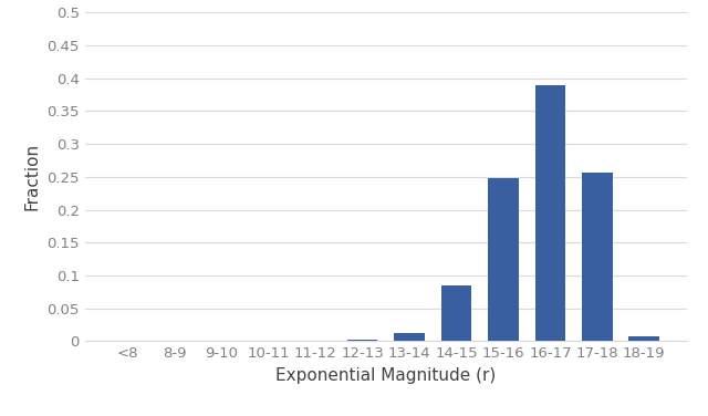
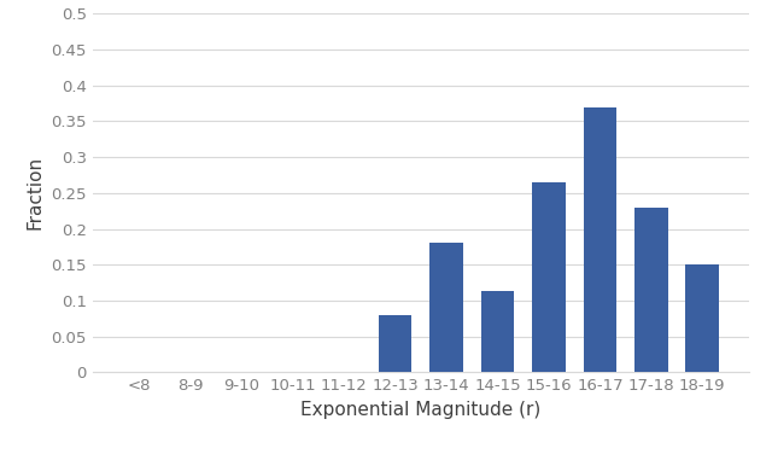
12-13: 0.003 -> 0.080
13-14: 0.013 -> 0.180
14-15: 0.085 -> 0.114
15-16: 0.248 -> 0.264
16-17: 0.390 -> 0.370
17-18: 0.256 -> 0.230
18-19: 0.008 -> 0.150
